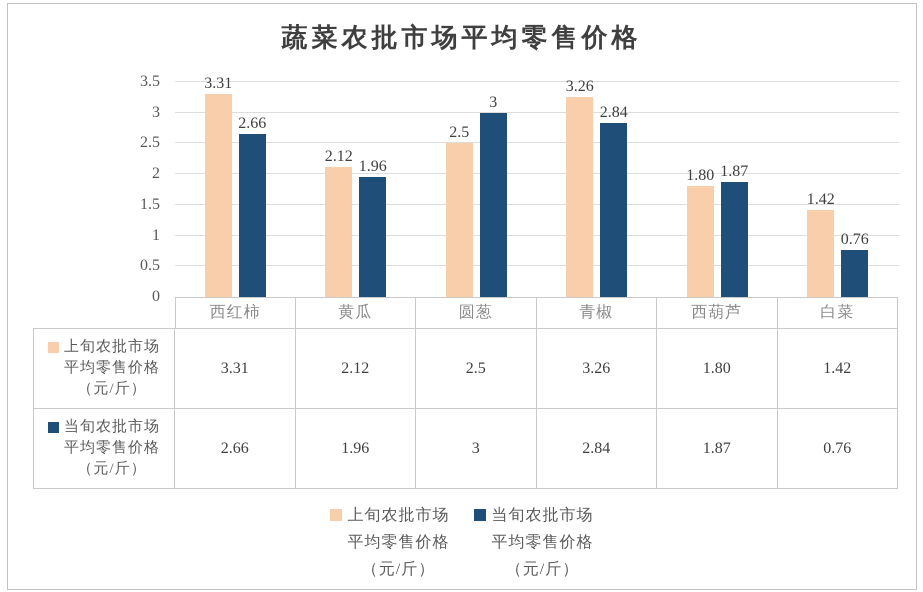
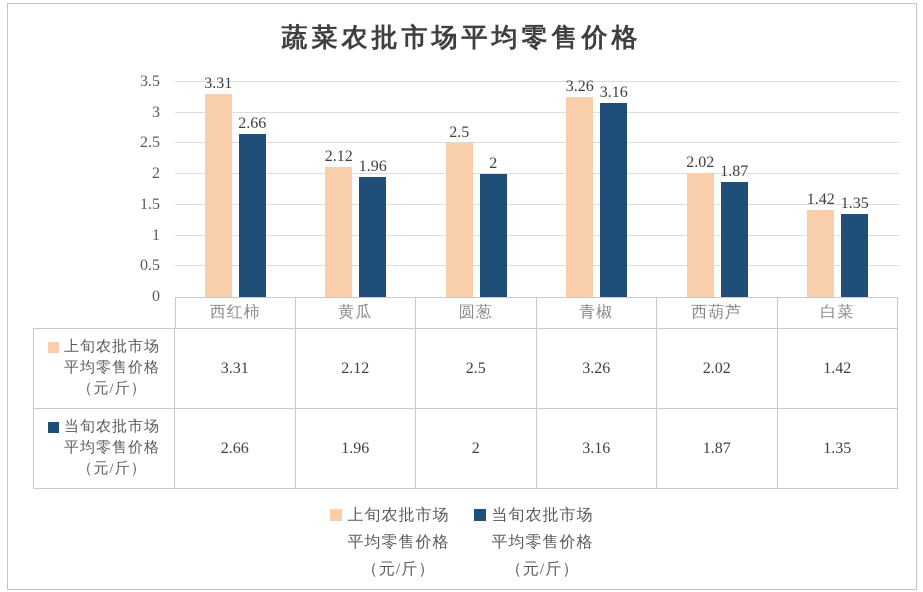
当旬农批市场平均零售价格（元/斤）/圆葱: 3 -> 2
当旬农批市场平均零售价格（元/斤）/青椒: 2.84 -> 3.16
上旬农批市场平均零售价格（元/斤）/西葫芦: 1.80 -> 2.02
当旬农批市场平均零售价格（元/斤）/白菜: 0.76 -> 1.35
